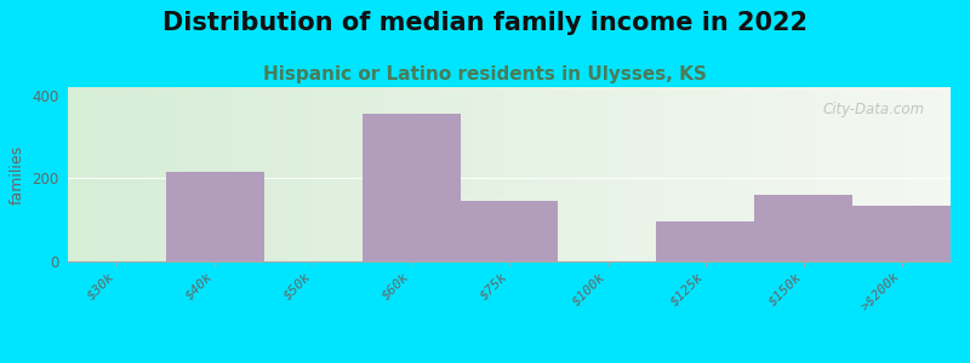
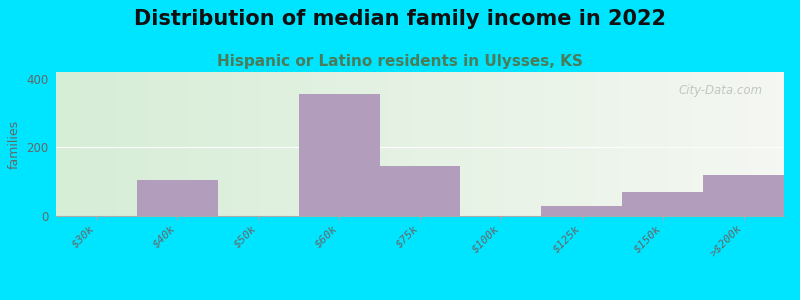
$40k: 215 -> 105
$125k: 95 -> 30
$150k: 160 -> 70
>$200k: 135 -> 120
